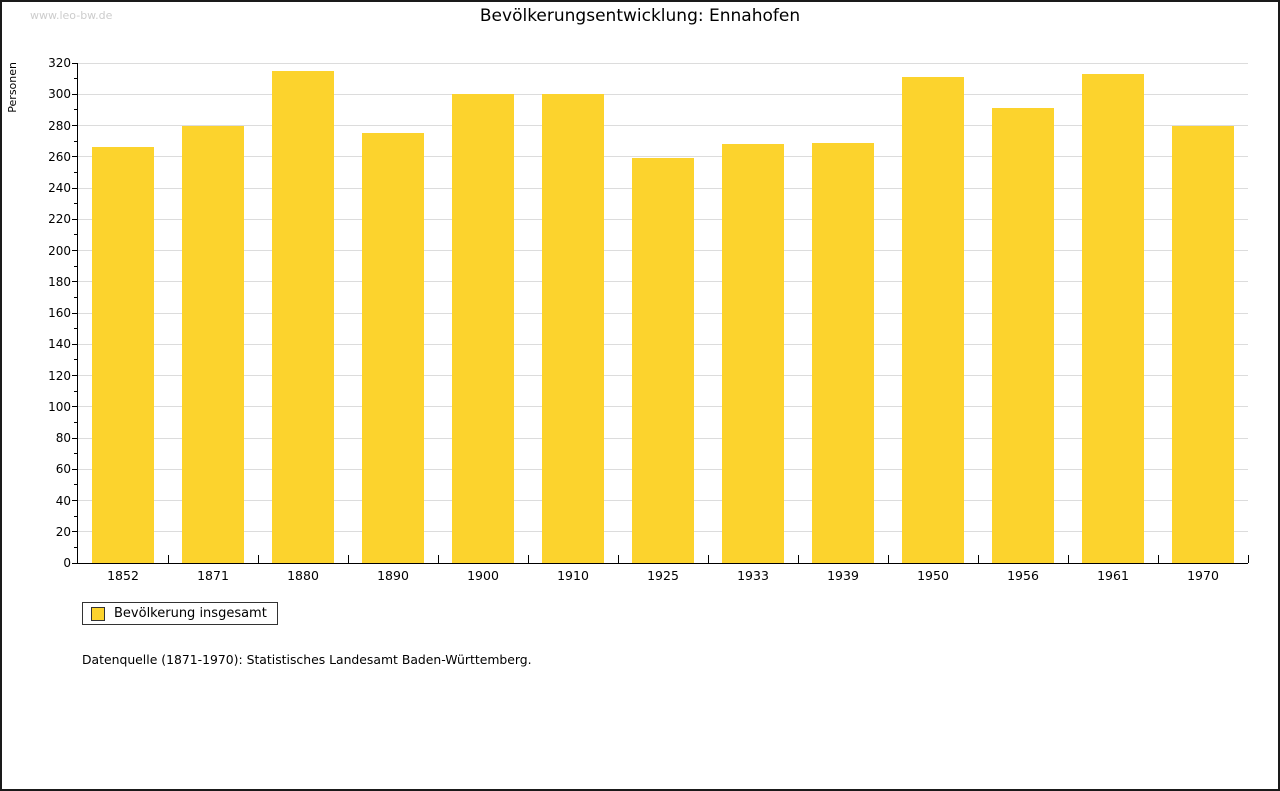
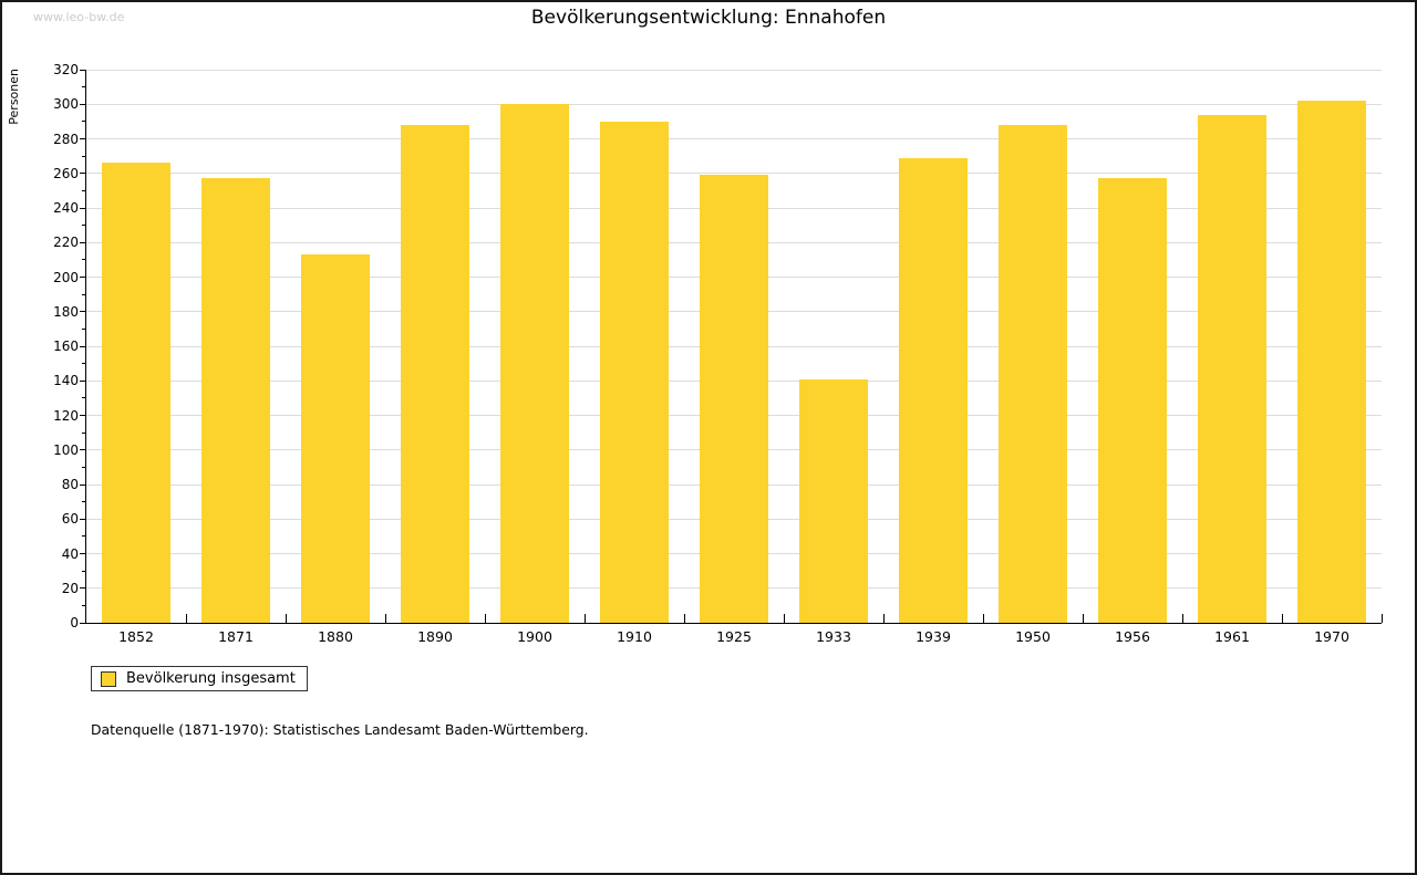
1871: 280 -> 257
1880: 315 -> 213
1890: 275 -> 288
1910: 300 -> 290
1933: 268 -> 141
1950: 311 -> 288
1956: 291 -> 257
1961: 313 -> 294
1970: 280 -> 302
